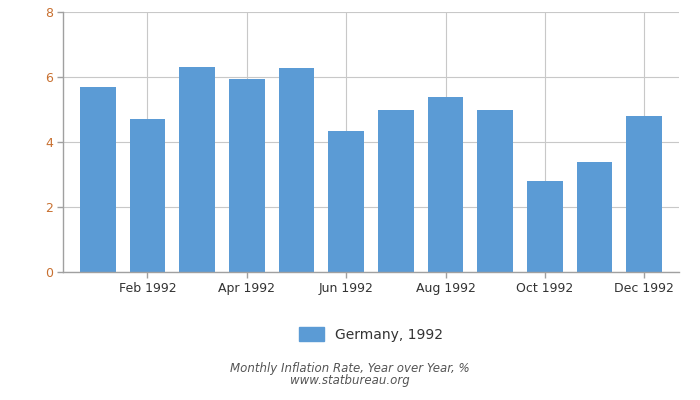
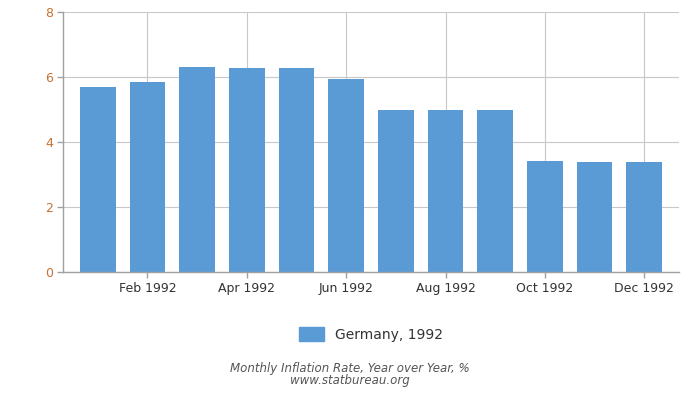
Feb 1992: 4.70 -> 5.85
Apr 1992: 5.95 -> 6.27
Jun 1992: 4.35 -> 5.93
Aug 1992: 5.40 -> 4.97
Oct 1992: 2.80 -> 3.42
Dec 1992: 4.80 -> 3.37
